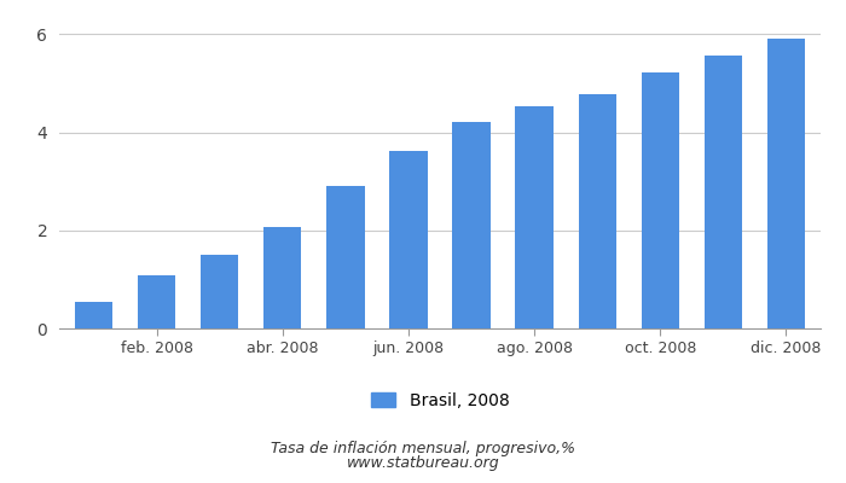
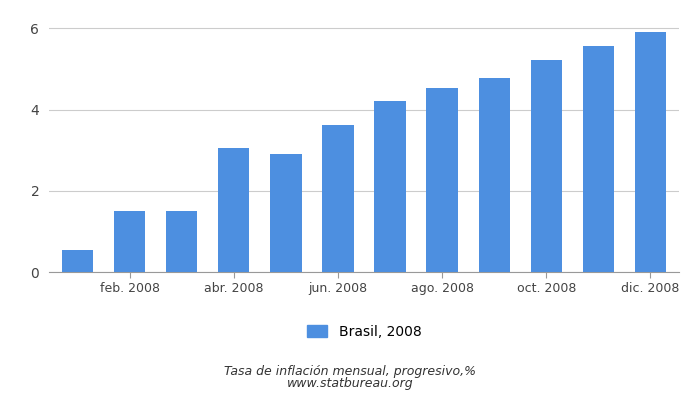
feb. 2008: 1.09 -> 1.50
abr. 2008: 2.08 -> 3.05
